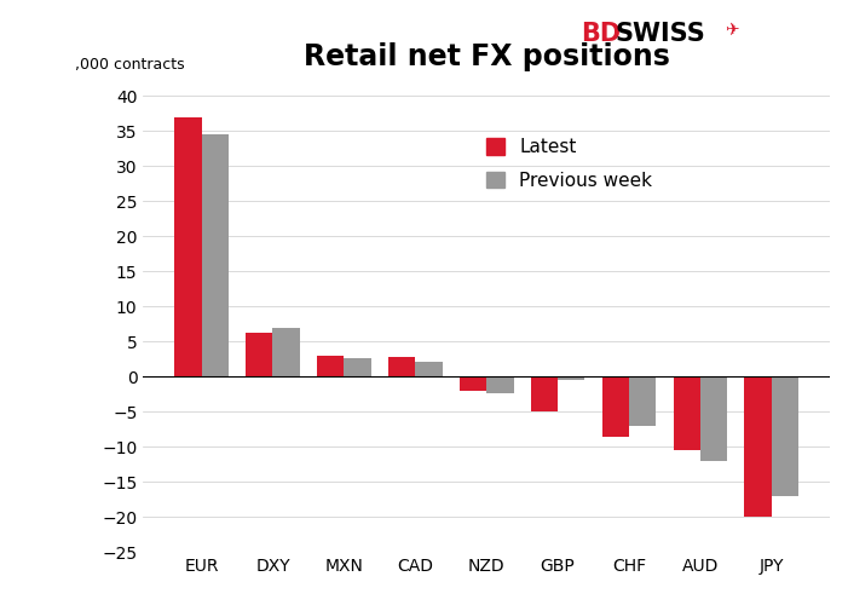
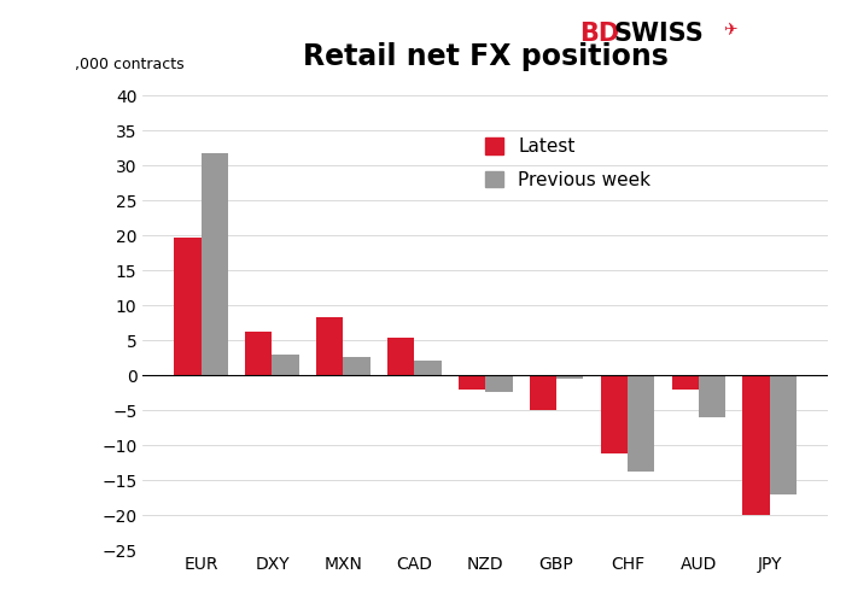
Latest/EUR: 37.0 -> 19.8
Previous week/EUR: 34.5 -> 31.8
Previous week/DXY: 7.0 -> 3.0
Latest/MXN: 3.0 -> 8.4
Latest/CAD: 2.8 -> 5.4
Latest/CHF: -8.5 -> -11.2
Previous week/CHF: -7.0 -> -13.8
Latest/AUD: -10.5 -> -2.0
Previous week/AUD: -12.0 -> -6.0
